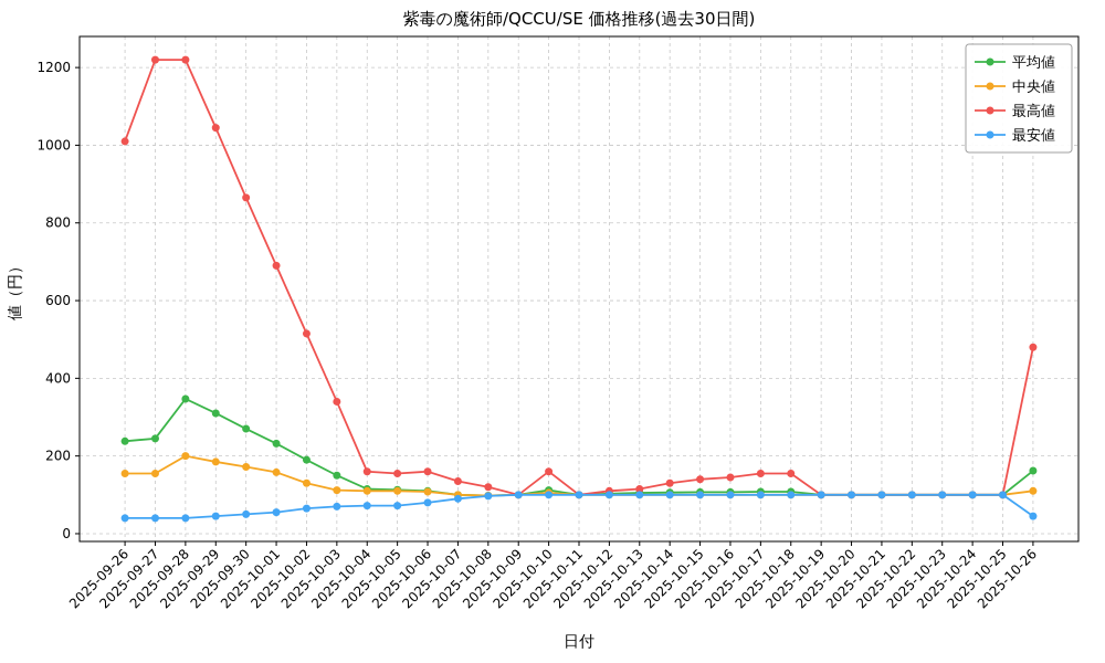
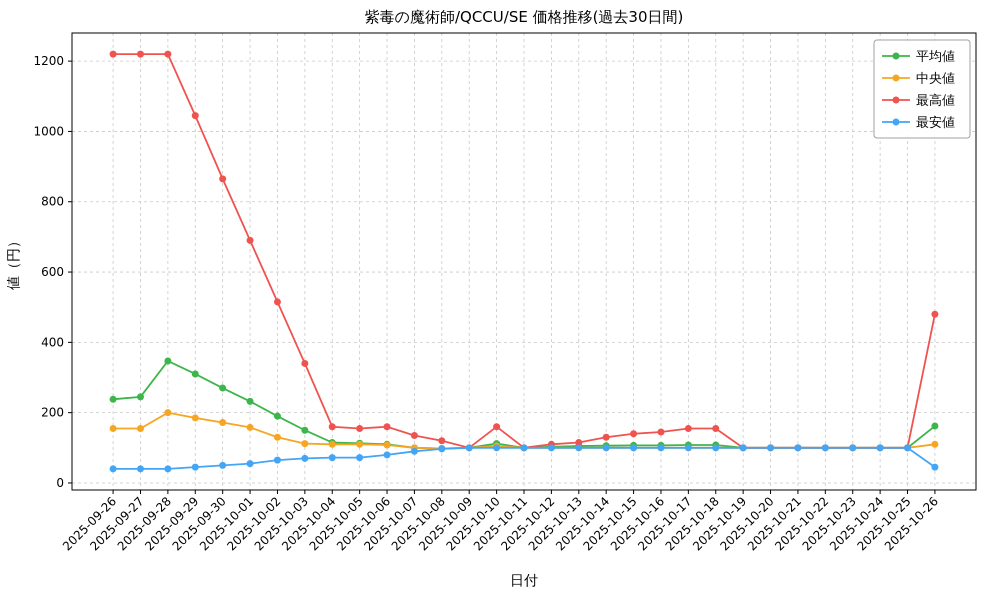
最高値/2025-09-26: 1010 -> 1220
